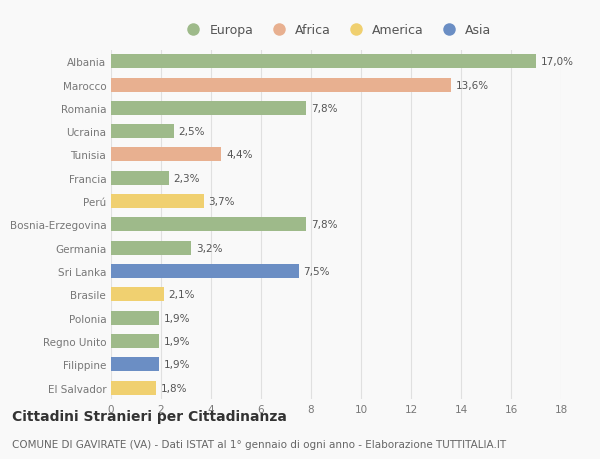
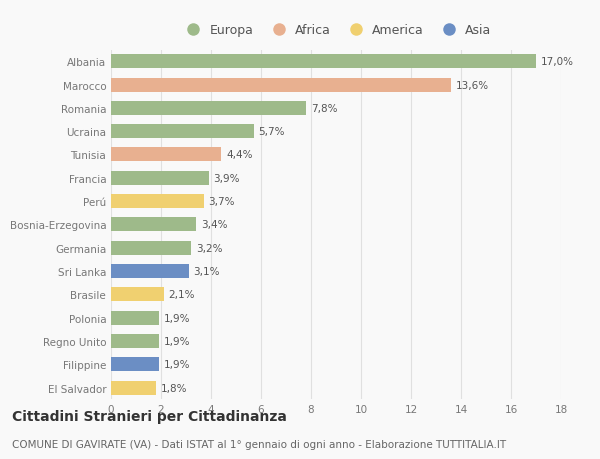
Ucraina: 2,5% -> 5,7%
Francia: 2,3% -> 3,9%
Bosnia-Erzegovina: 7,8% -> 3,4%
Sri Lanka: 7,5% -> 3,1%
